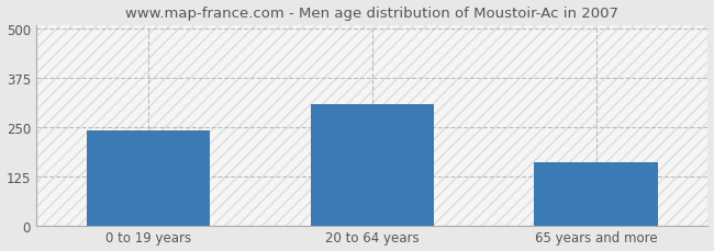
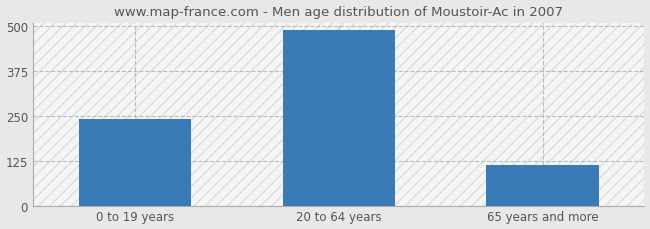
20 to 64 years: 310 -> 491
65 years and more: 160 -> 113
